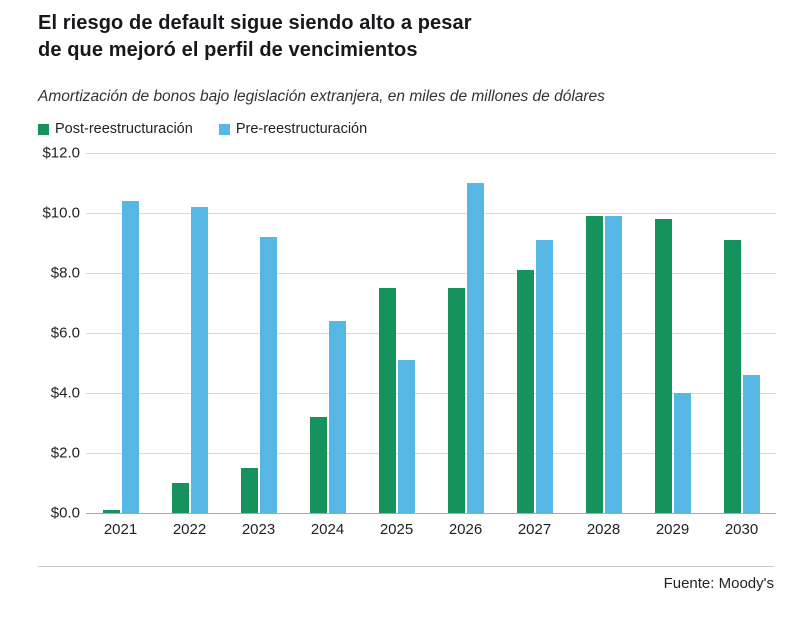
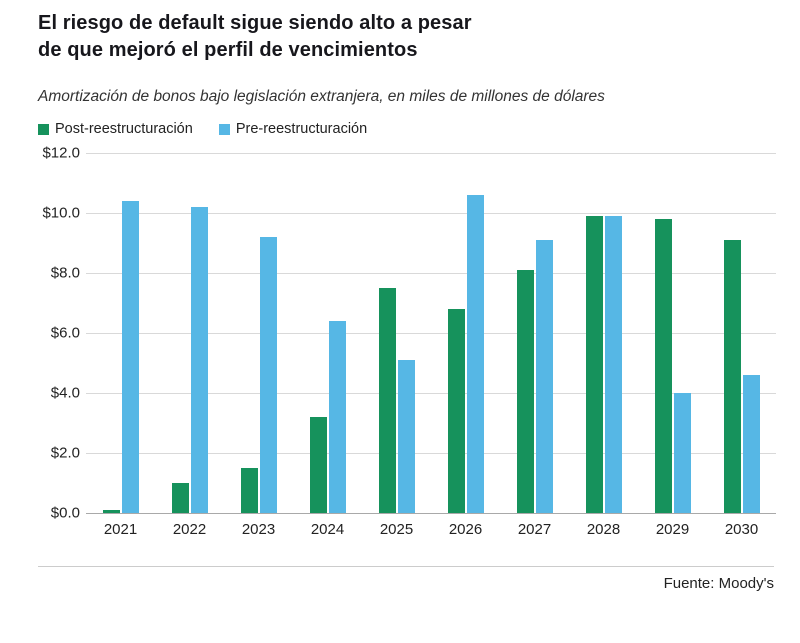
Post-reestructuración/2026: $7.5 -> $6.8
Pre-reestructuración/2026: $11.0 -> $10.6
